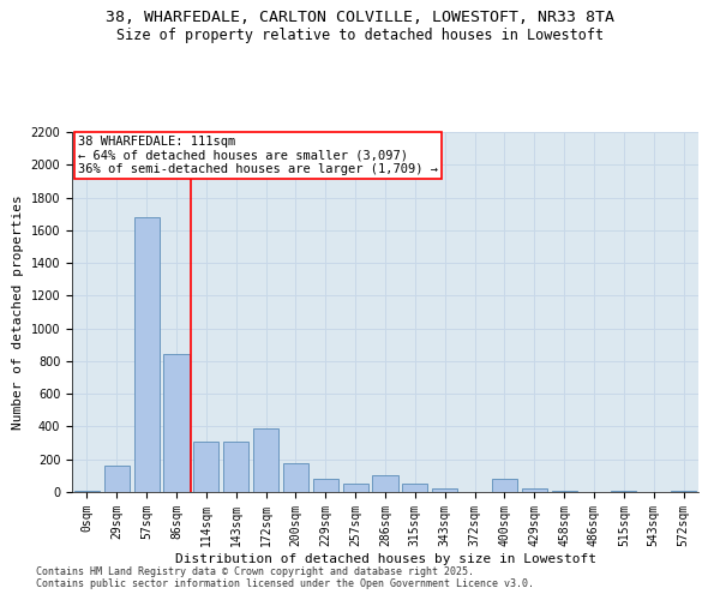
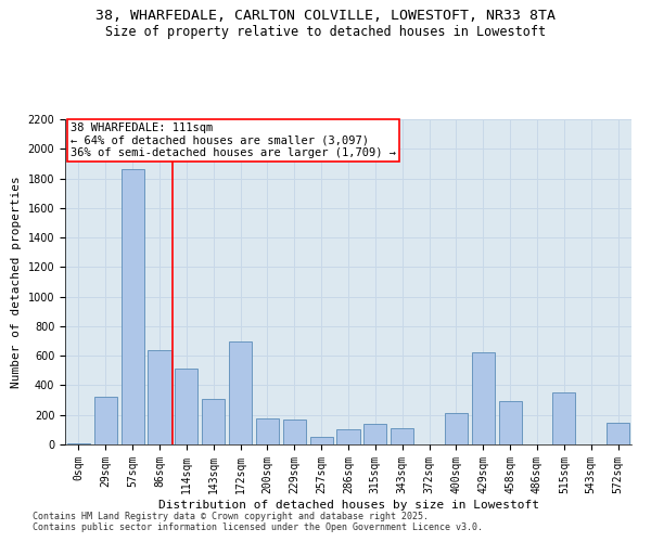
29sqm: 160 -> 320
57sqm: 1680 -> 1860
86sqm: 840 -> 640
114sqm: 310 -> 510
172sqm: 390 -> 700
229sqm: 80 -> 170
315sqm: 50 -> 140
343sqm: 20 -> 110
400sqm: 80 -> 210
429sqm: 20 -> 620
458sqm: 10 -> 290
515sqm: 0 -> 350
572sqm: 0 -> 150
